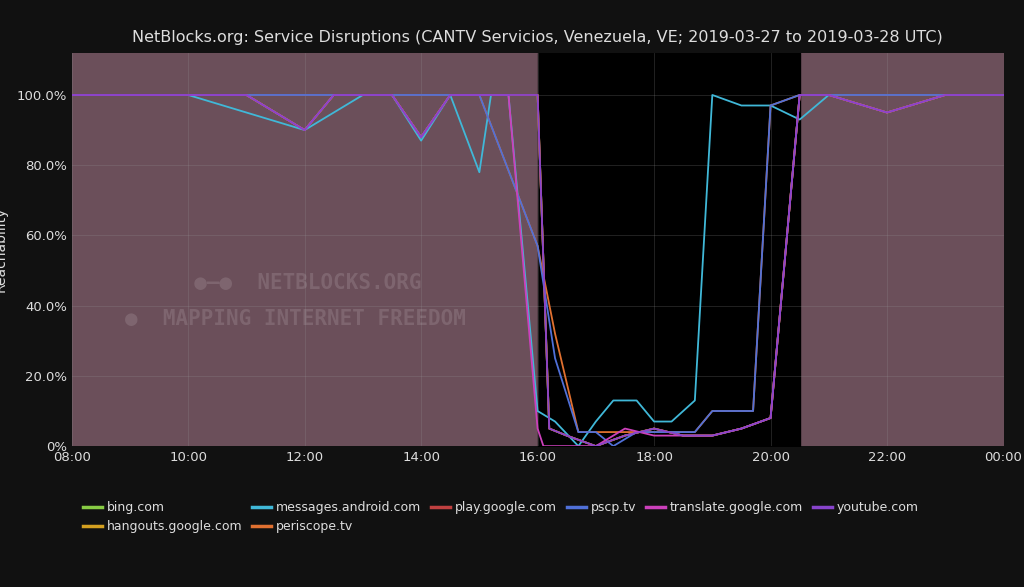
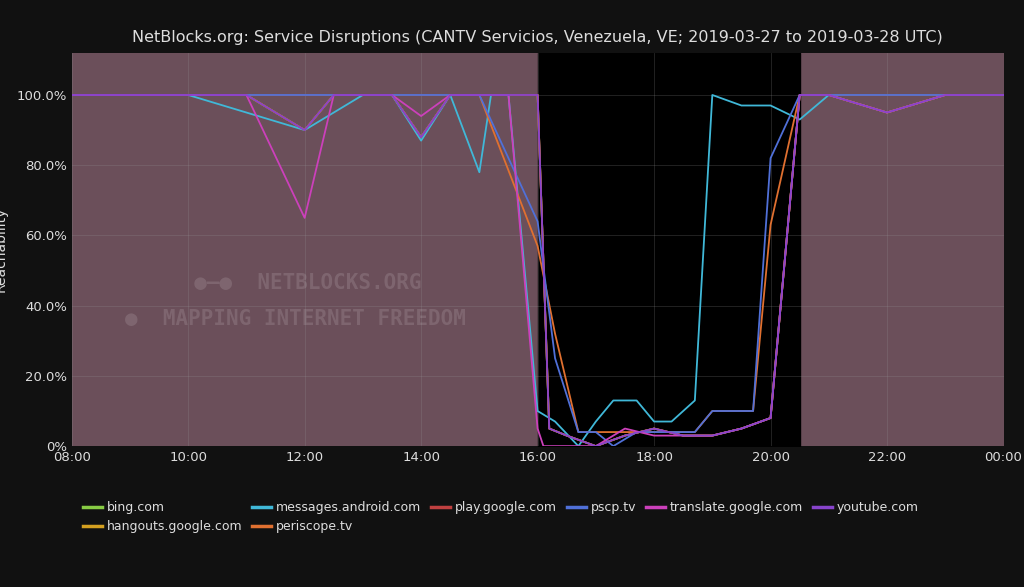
translate.google.com/12:00: 90% -> 65%
translate.google.com/14:00: 88% -> 94%
pscp.tv/16:00: 57% -> 64%
periscope.tv/20:00: 97% -> 63%
pscp.tv/20:00: 97% -> 82%
